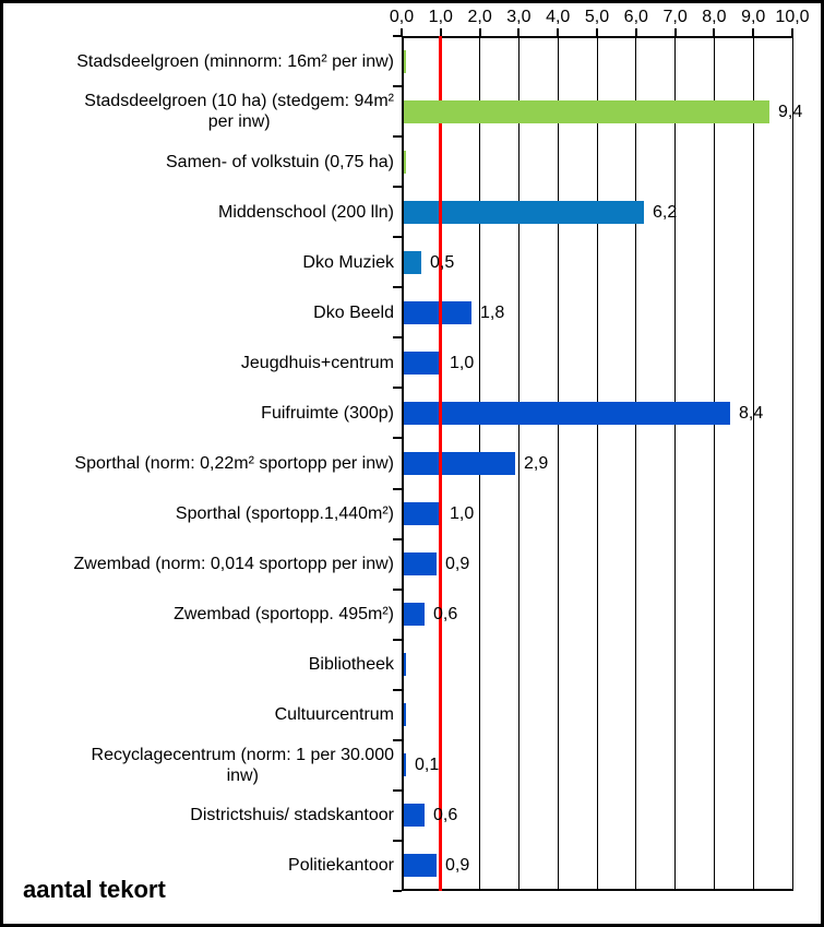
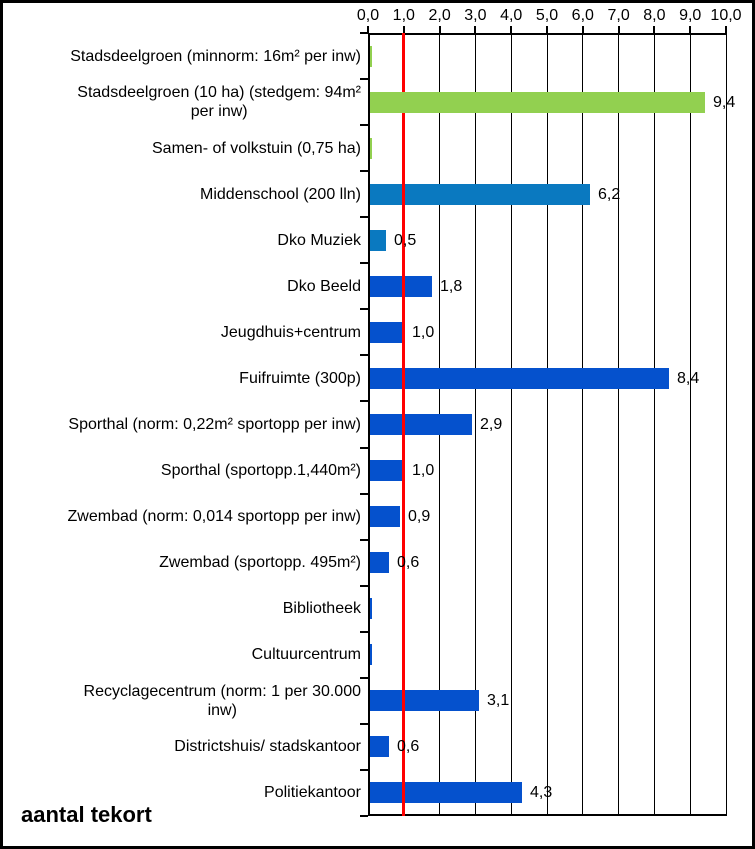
Recyclagecentrum (norm: 1 per 30.000 inw): 0,1 -> 3,1
Politiekantoor: 0,9 -> 4,3
